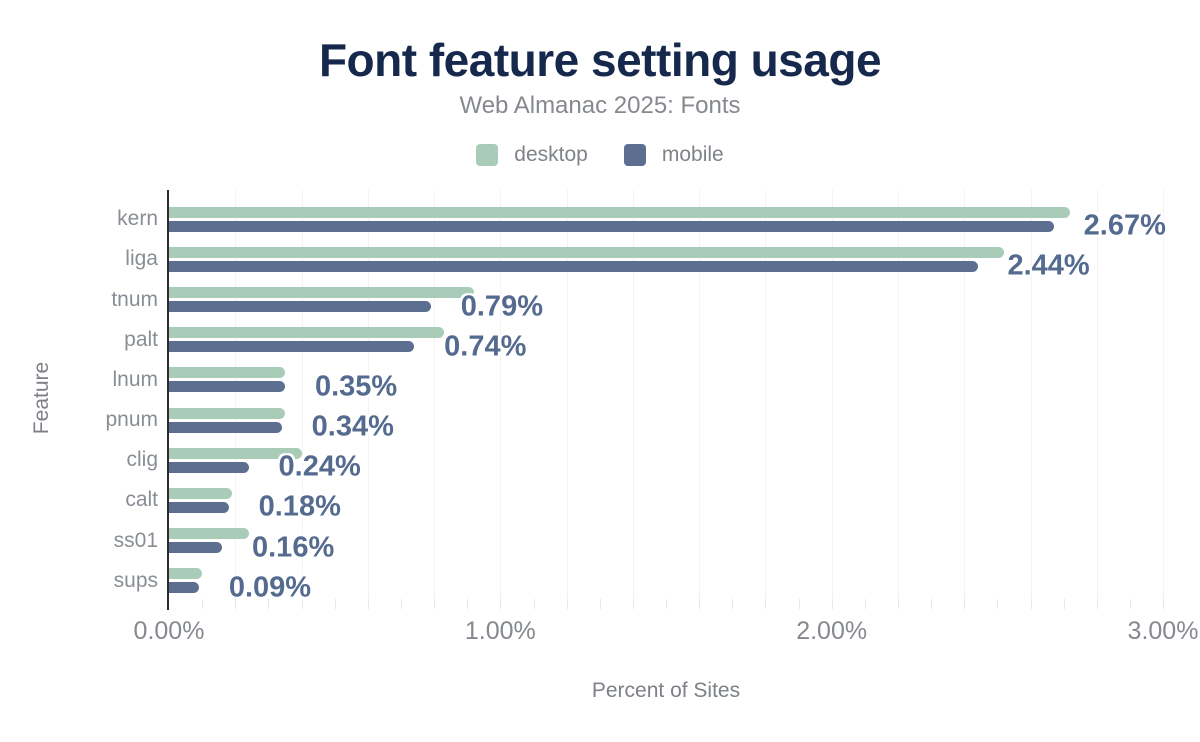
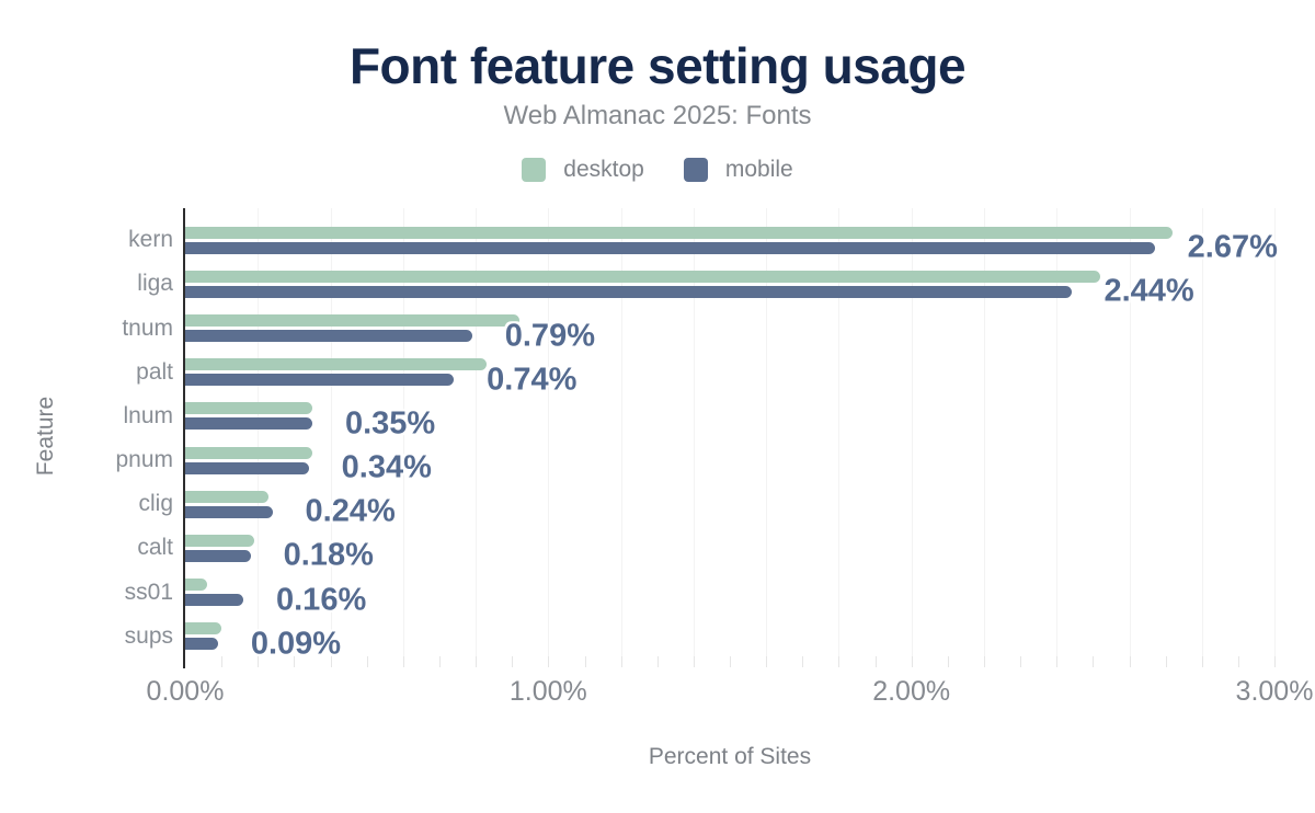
desktop/clig: 0.40% -> 0.23%
desktop/ss01: 0.24% -> 0.06%
